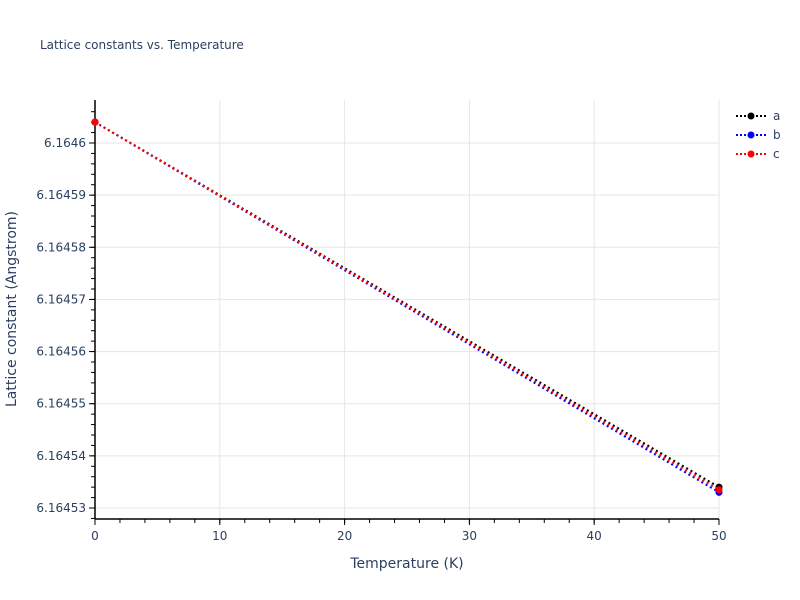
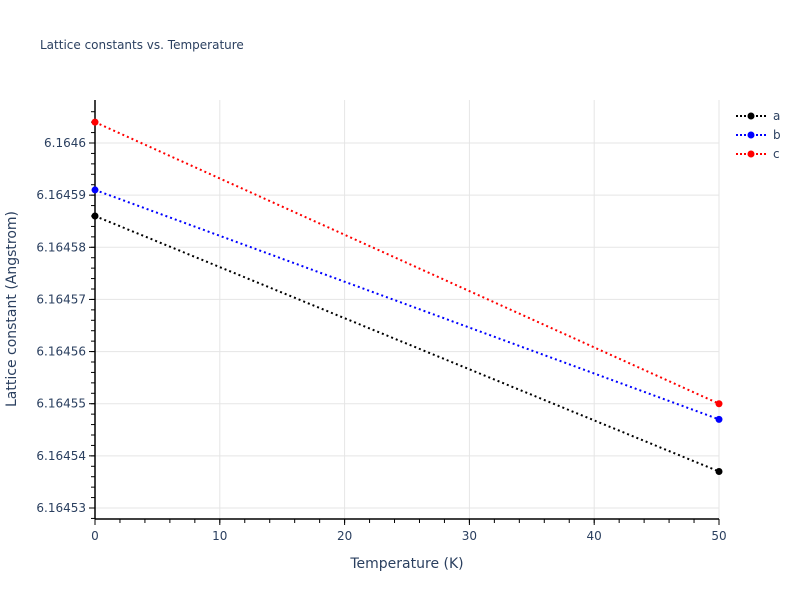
a/0: 6.164604 -> 6.164586
b/0: 6.164604 -> 6.164591
a/50: 6.164534 -> 6.164537
b/50: 6.164533 -> 6.164547
c/50: 6.164534 -> 6.164550
